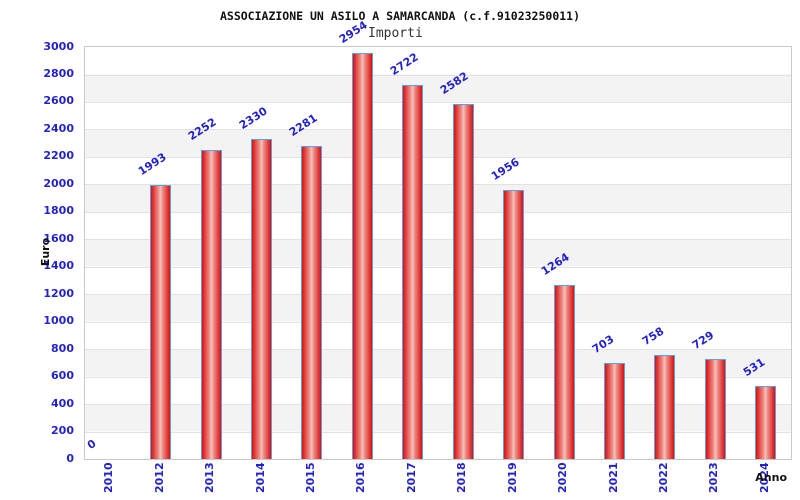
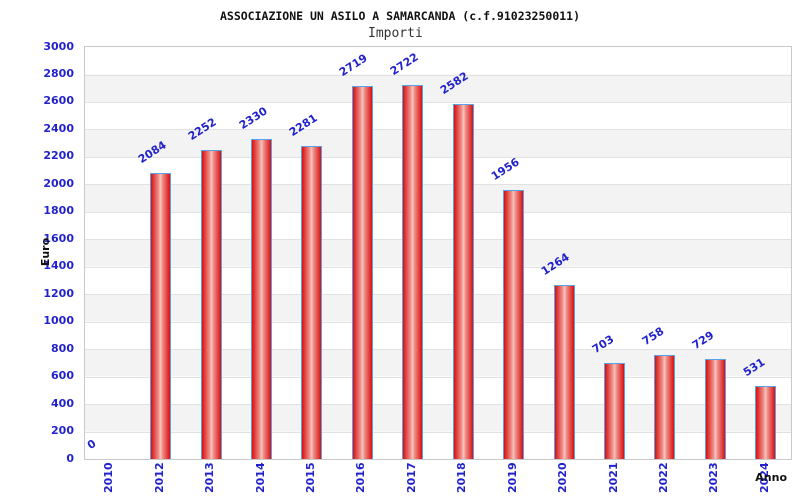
2012: 1993 -> 2084
2016: 2954 -> 2719
